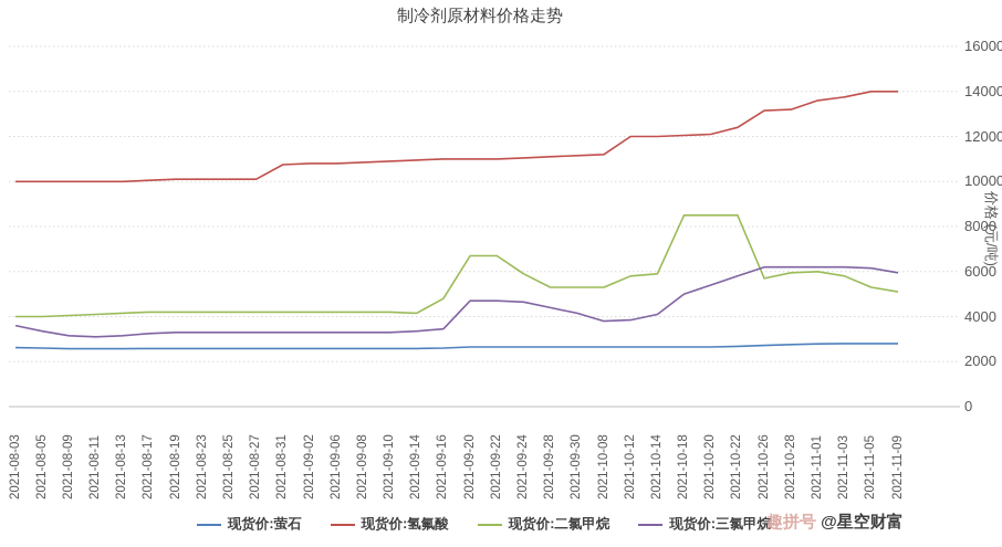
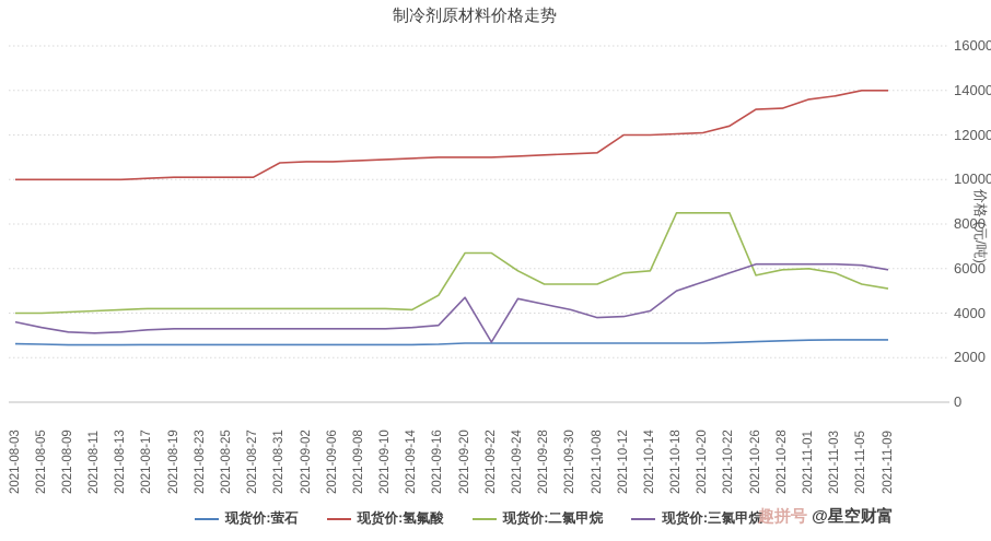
现货价:三氯甲烷/2021-09-22: 4700 -> 2700
